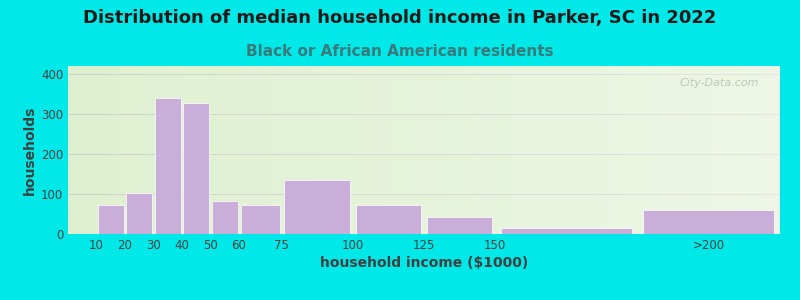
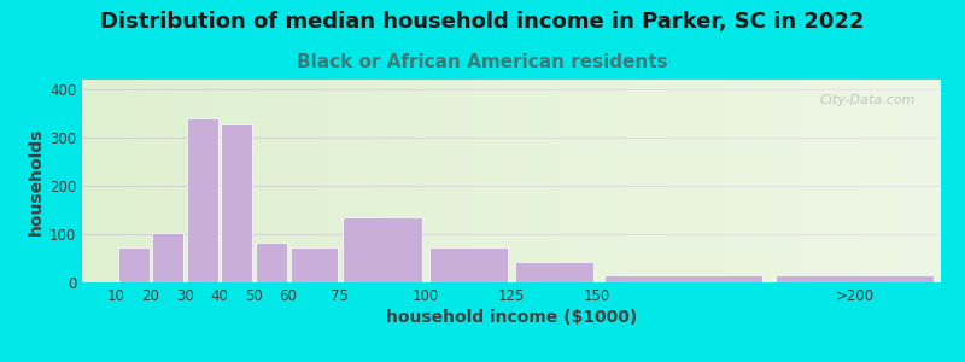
>200: 60 -> 15
